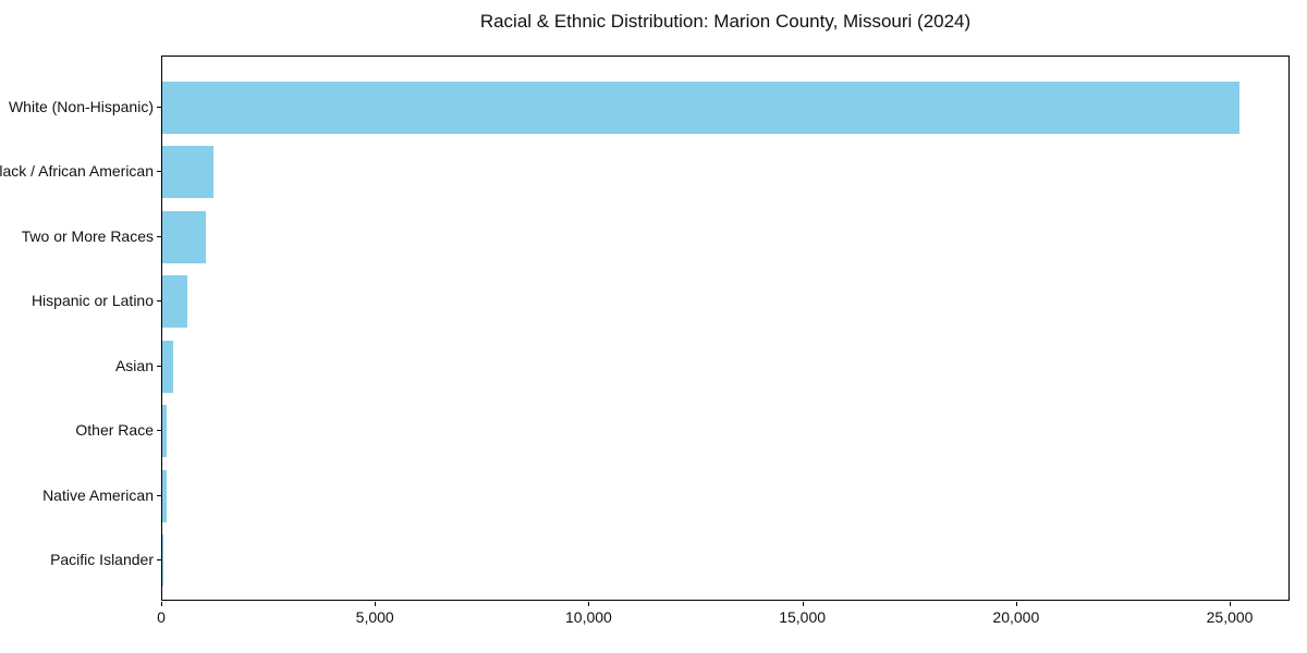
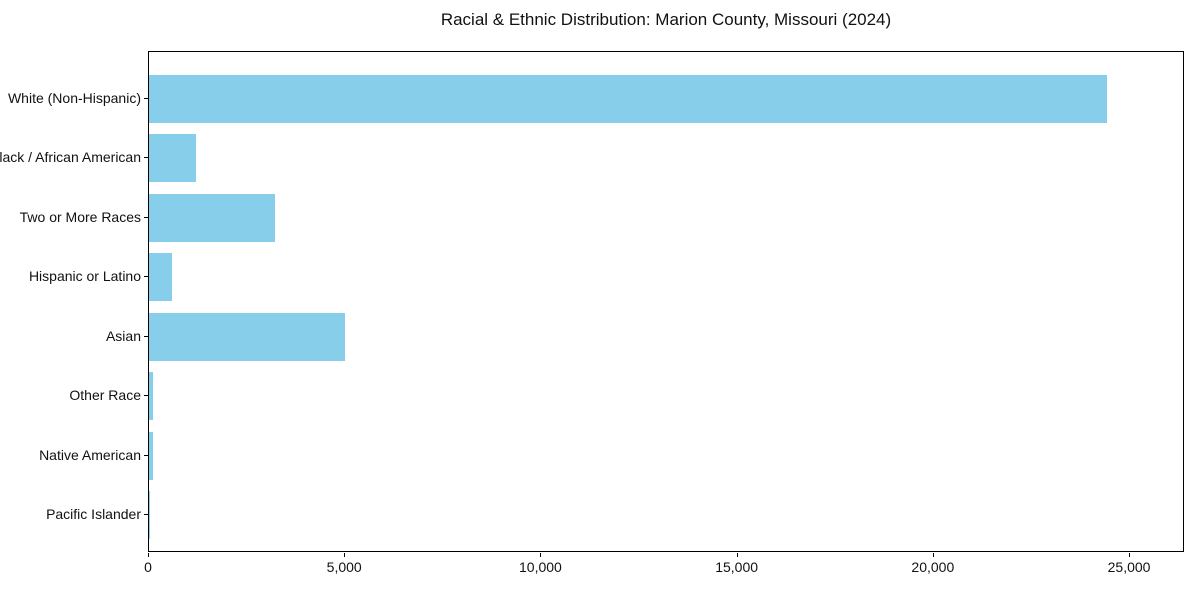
White (Non-Hispanic): 25200 -> 24400
Two or More Races: 1000 -> 3200
Asian: 300 -> 5000
